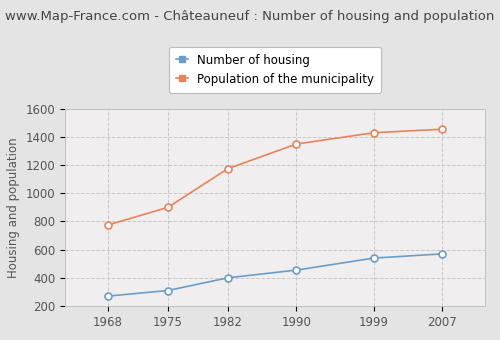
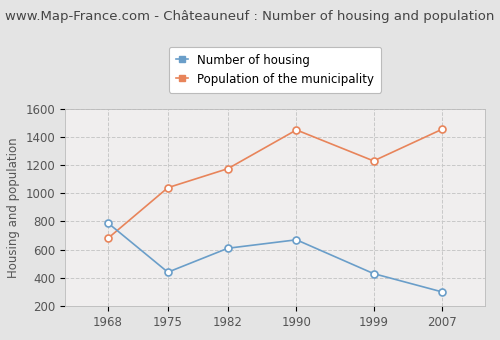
Number of housing/1968: 270 -> 790
Population of the municipality/1968: 780 -> 680
Number of housing/1975: 310 -> 440
Population of the municipality/1975: 900 -> 1040
Number of housing/1982: 400 -> 610
Number of housing/1990: 460 -> 670
Population of the municipality/1990: 1350 -> 1450
Number of housing/1999: 540 -> 430
Population of the municipality/1999: 1430 -> 1230
Number of housing/2007: 570 -> 300
